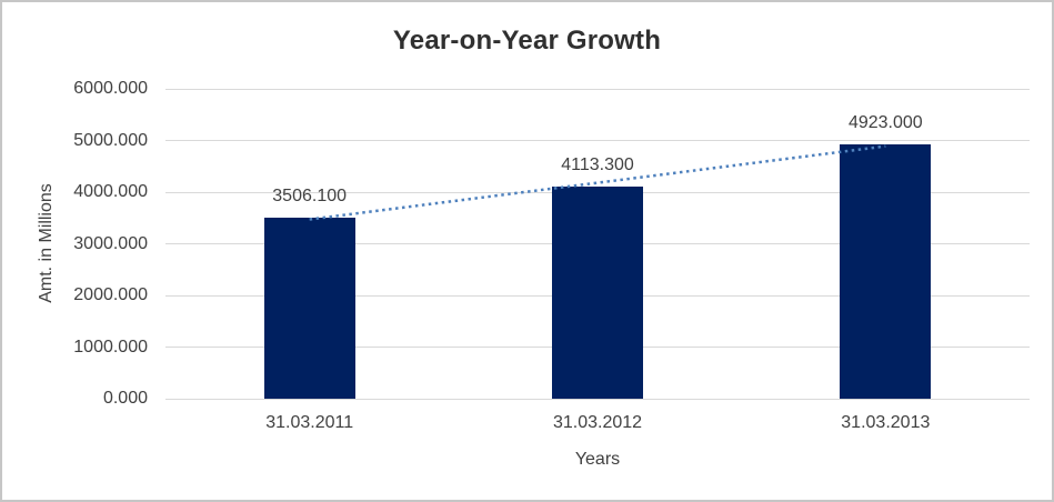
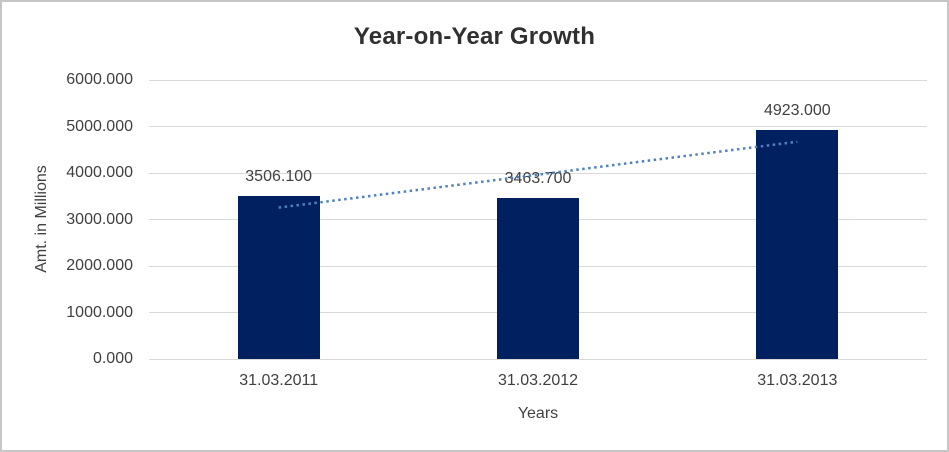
31.03.2012: 4113.300 -> 3463.700
